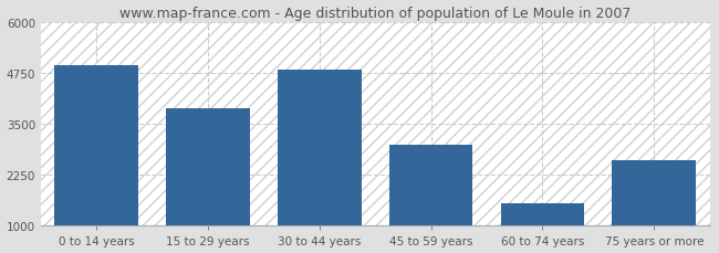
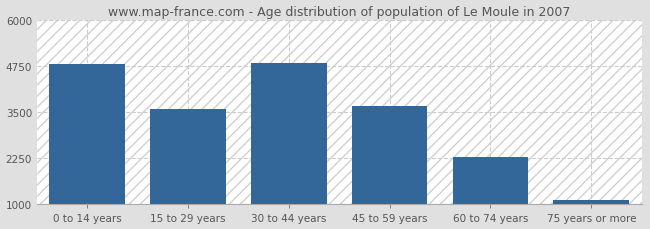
0 to 14 years: 4950 -> 4800
15 to 29 years: 3900 -> 3580
45 to 59 years: 3000 -> 3660
60 to 74 years: 1550 -> 2290
75 years or more: 2600 -> 1130
